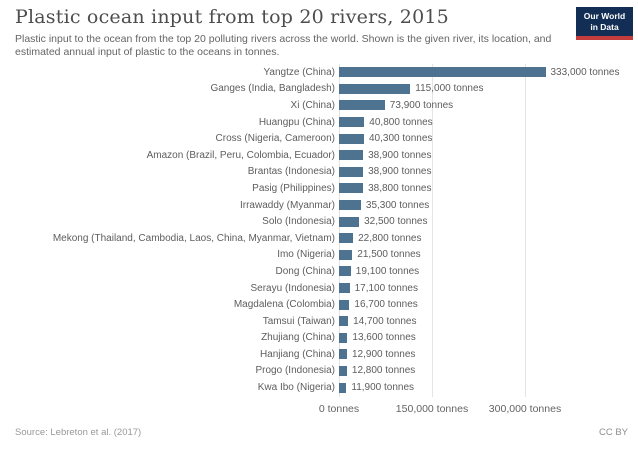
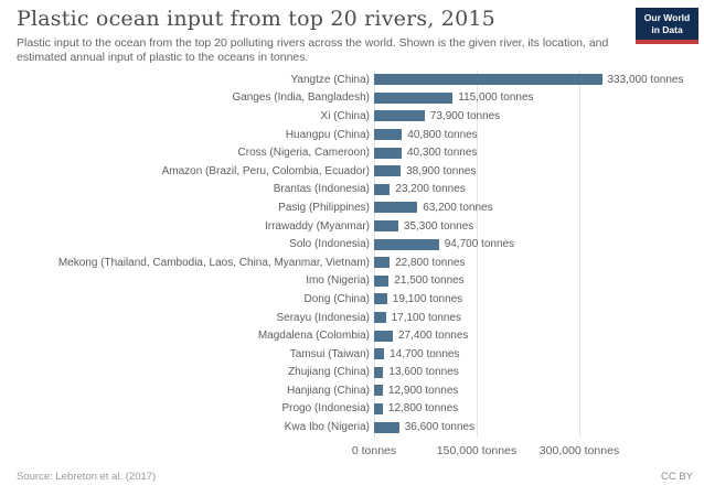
Brantas (Indonesia): 38,900 -> 23,200
Pasig (Philippines): 38,800 -> 63,200
Solo (Indonesia): 32,500 -> 94,700
Magdalena (Colombia): 16,700 -> 27,400
Kwa Ibo (Nigeria): 11,900 -> 36,600
